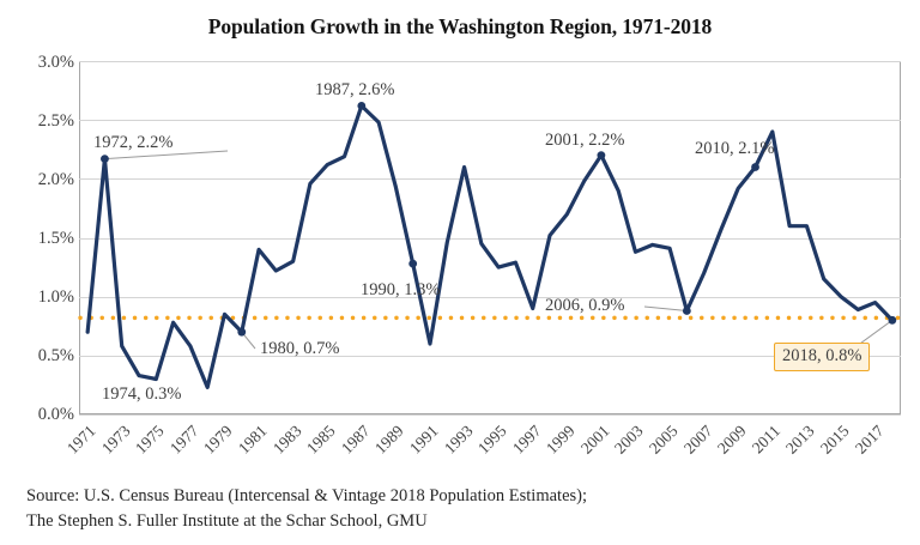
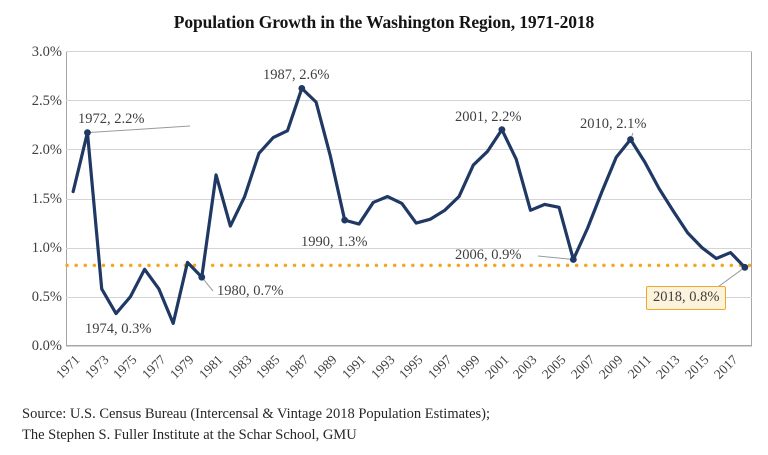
1971: 0.7% -> 1.6%
1975: 0.3% -> 0.5%
1981: 1.4% -> 1.7%
1983: 1.3% -> 1.5%
1991: 0.6% -> 1.2%
1993: 2.1% -> 1.5%
1997: 0.9% -> 1.4%
1999: 1.7% -> 1.8%
2011: 2.4% -> 1.9%
2013: 1.6% -> 1.4%
